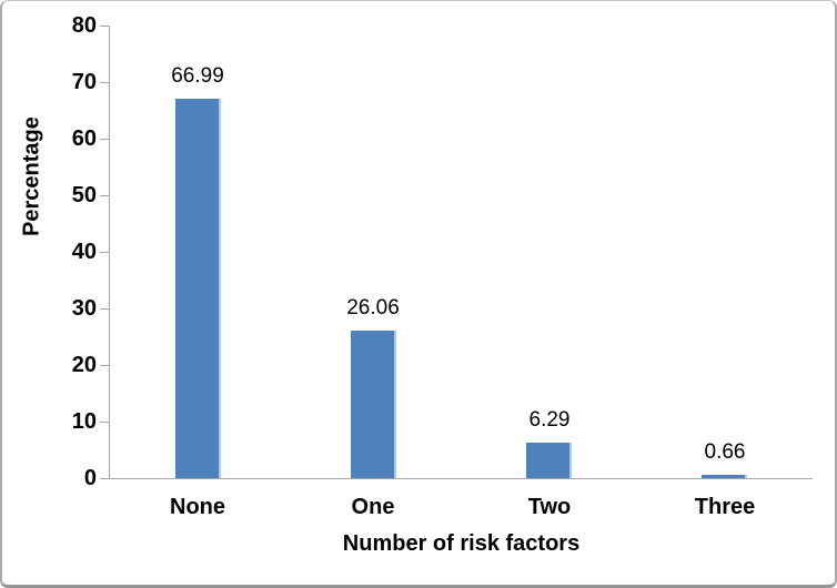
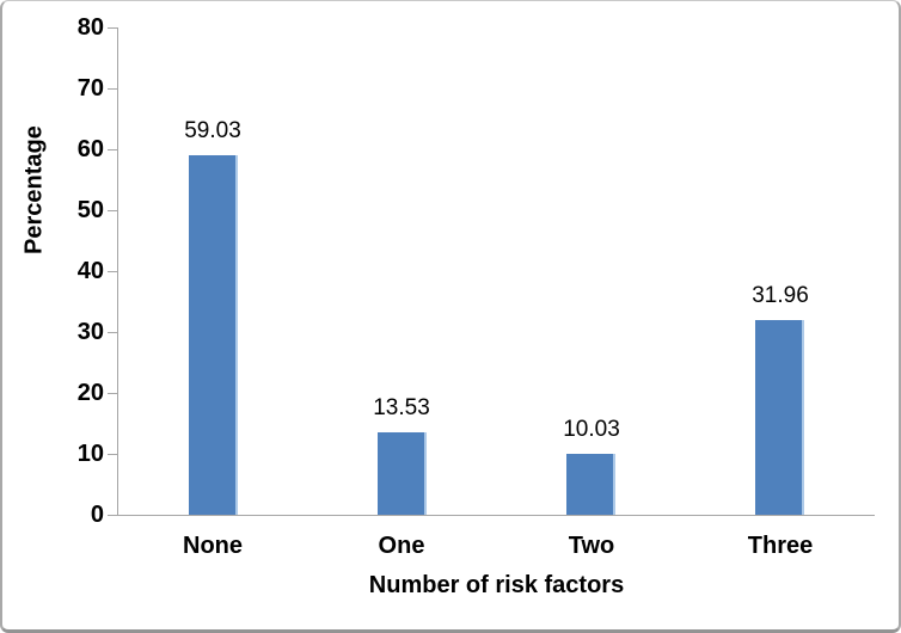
None: 66.99 -> 59.03
One: 26.06 -> 13.53
Two: 6.29 -> 10.03
Three: 0.66 -> 31.96
